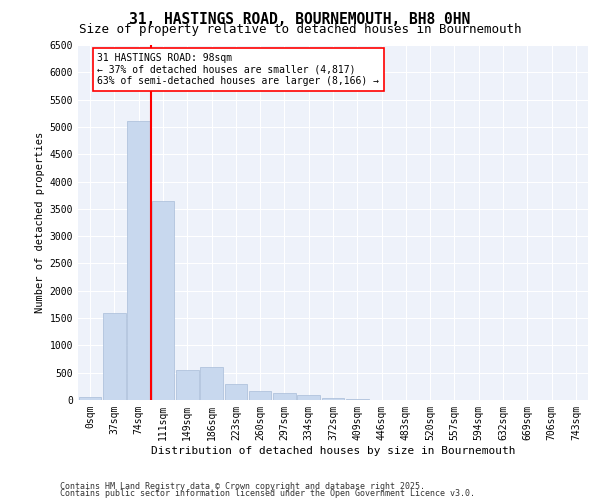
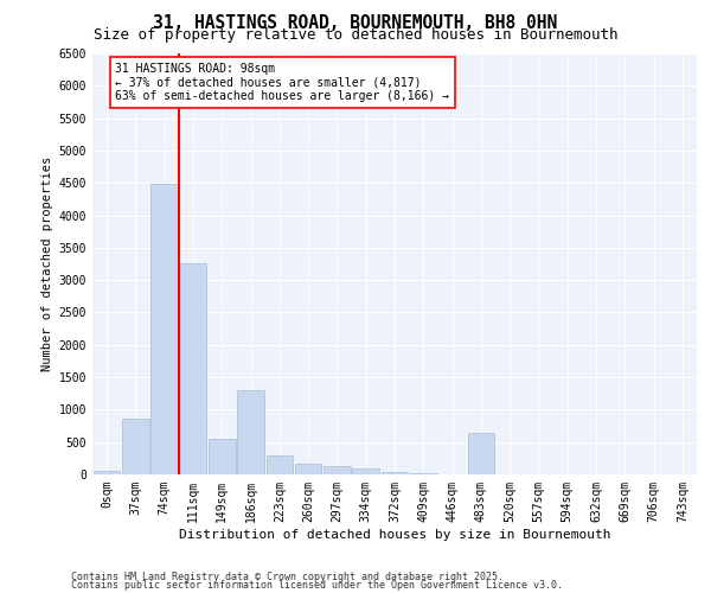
37sqm: 1600 -> 860
74sqm: 5100 -> 4480
111sqm: 3650 -> 3260
186sqm: 600 -> 1300
483sqm: 0 -> 640
